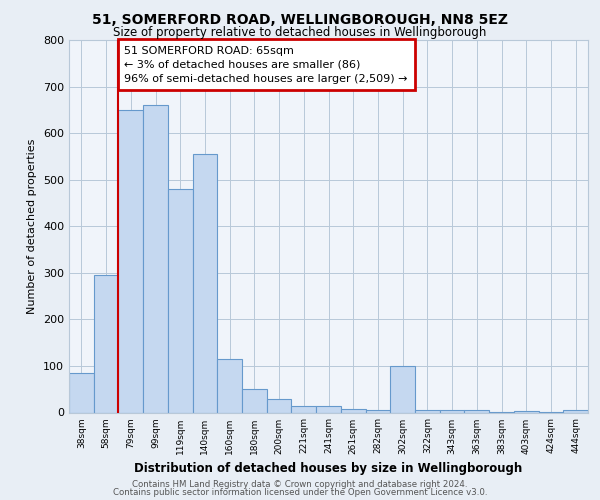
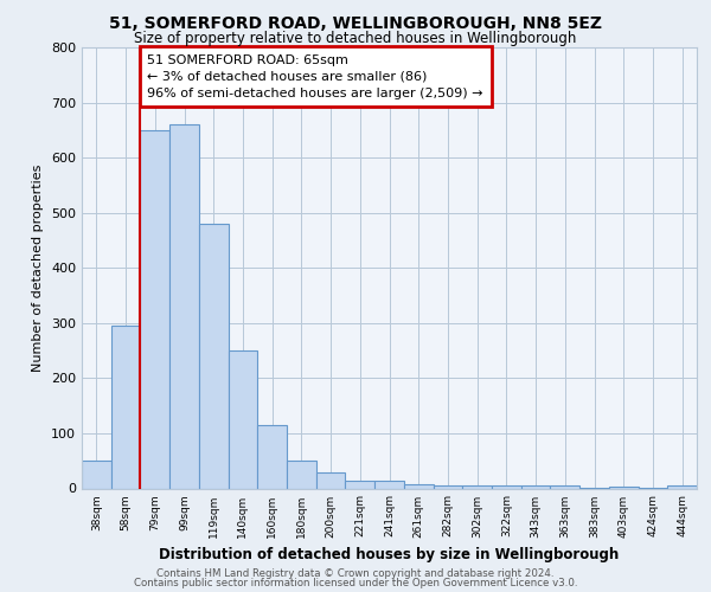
38sqm: 85 -> 50
140sqm: 555 -> 250
302sqm: 100 -> 6
